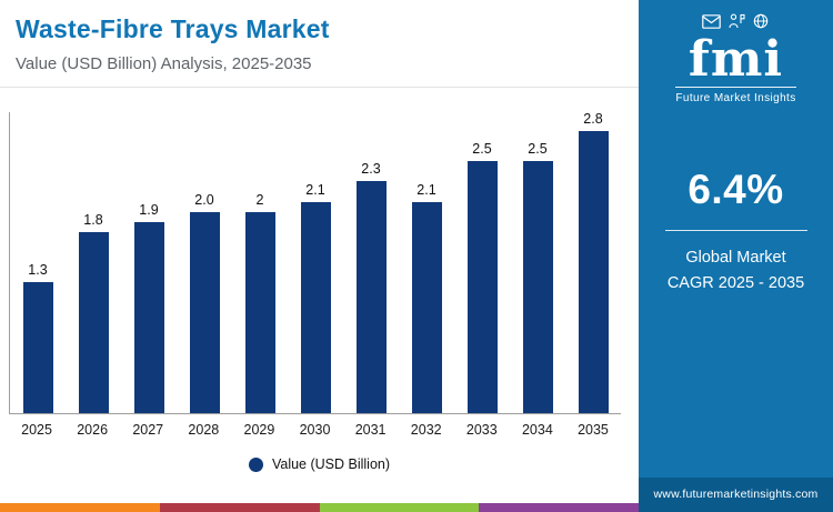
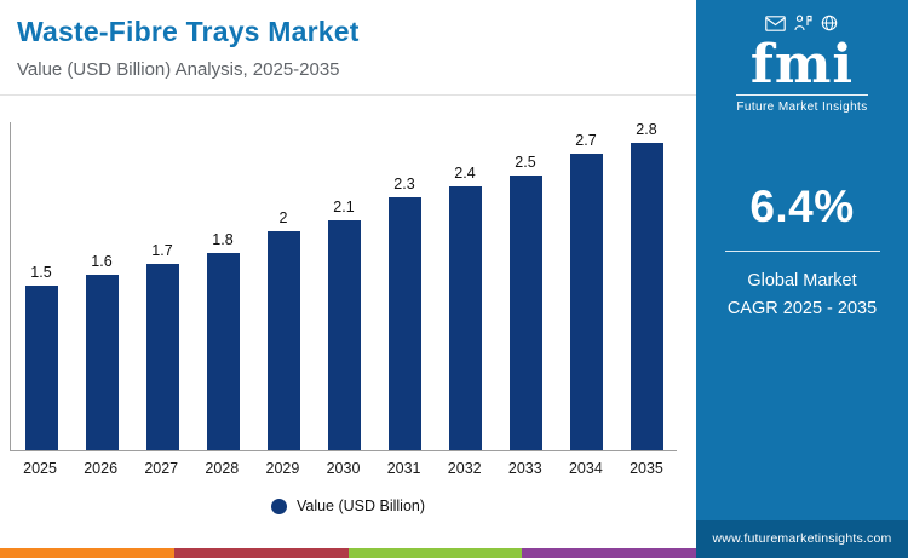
2025: 1.3 -> 1.5
2026: 1.8 -> 1.6
2027: 1.9 -> 1.7
2028: 2.0 -> 1.8
2032: 2.1 -> 2.4
2034: 2.5 -> 2.7
